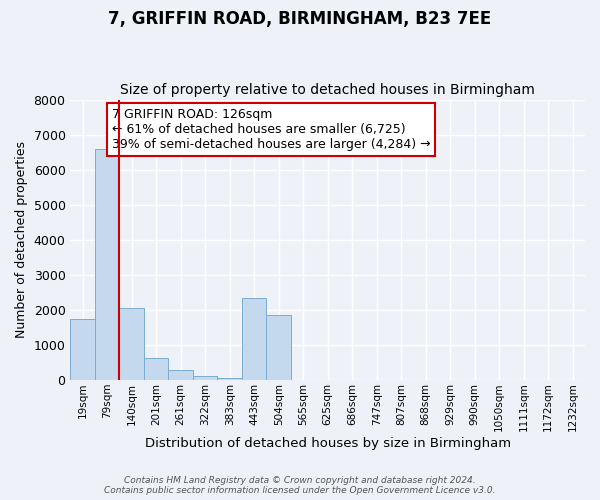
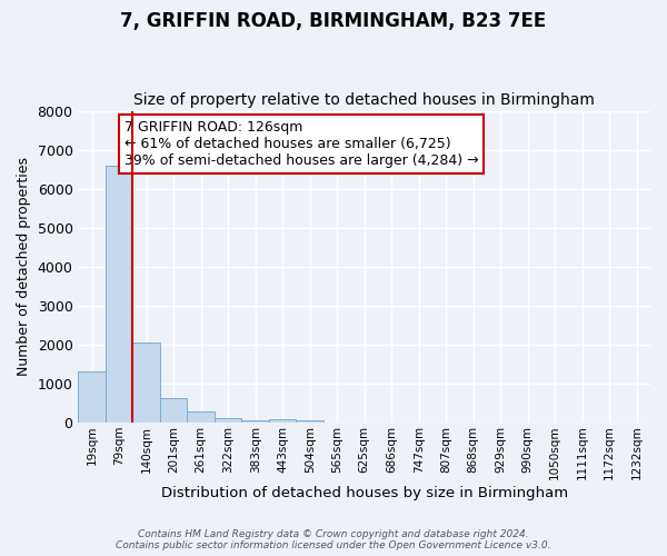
19sqm: 1750 -> 1300
443sqm: 2350 -> 90
504sqm: 1850 -> 60
